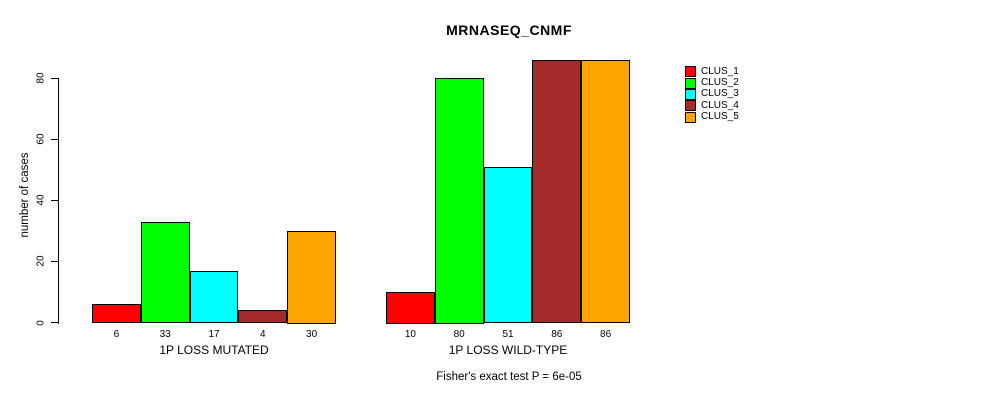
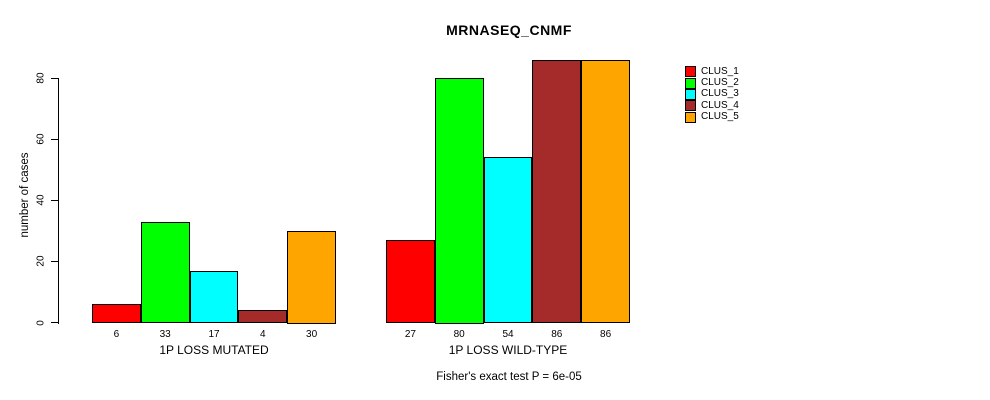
CLUS_1/1P LOSS WILD-TYPE: 10 -> 27
CLUS_3/1P LOSS WILD-TYPE: 51 -> 54
